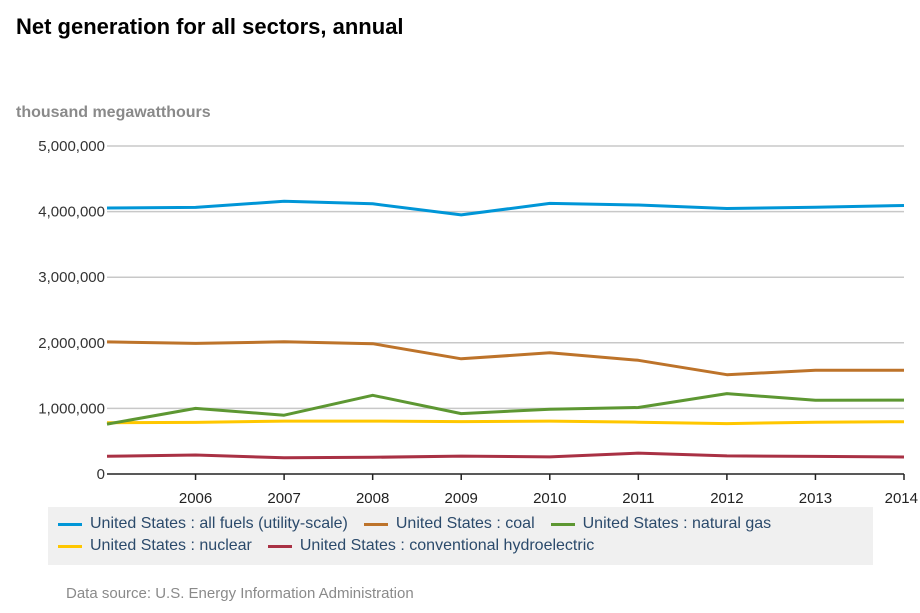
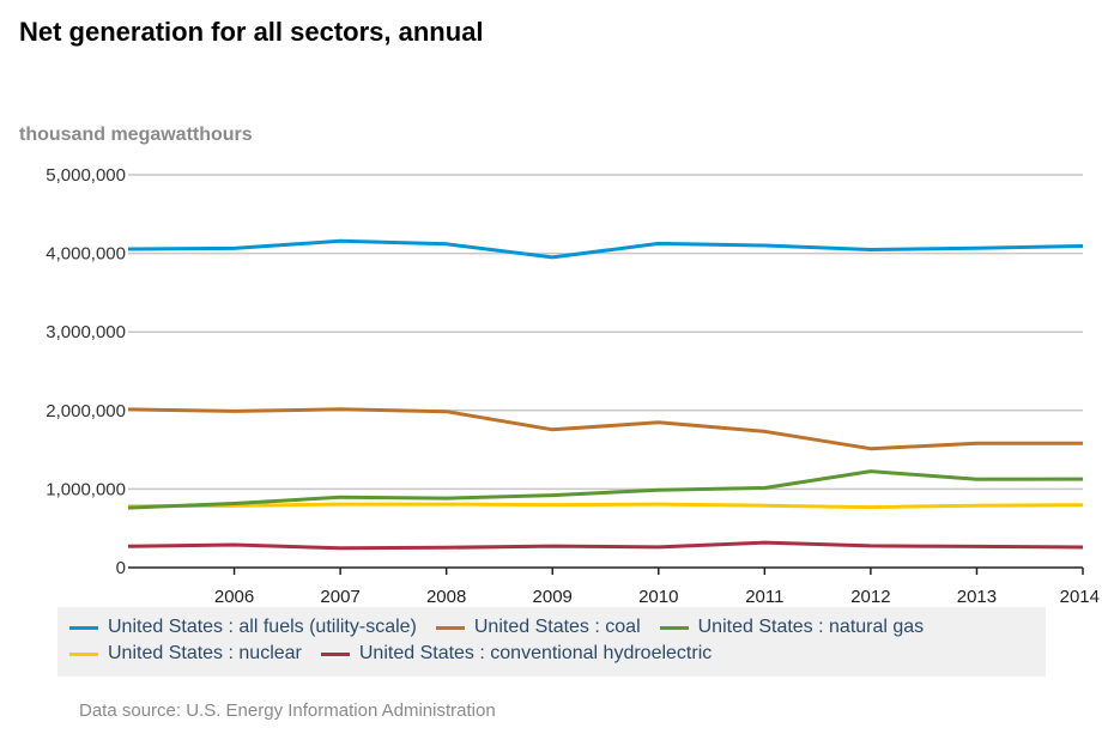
United States : natural gas/2006: 1000000 -> 800000
United States : natural gas/2008: 1200000 -> 900000
